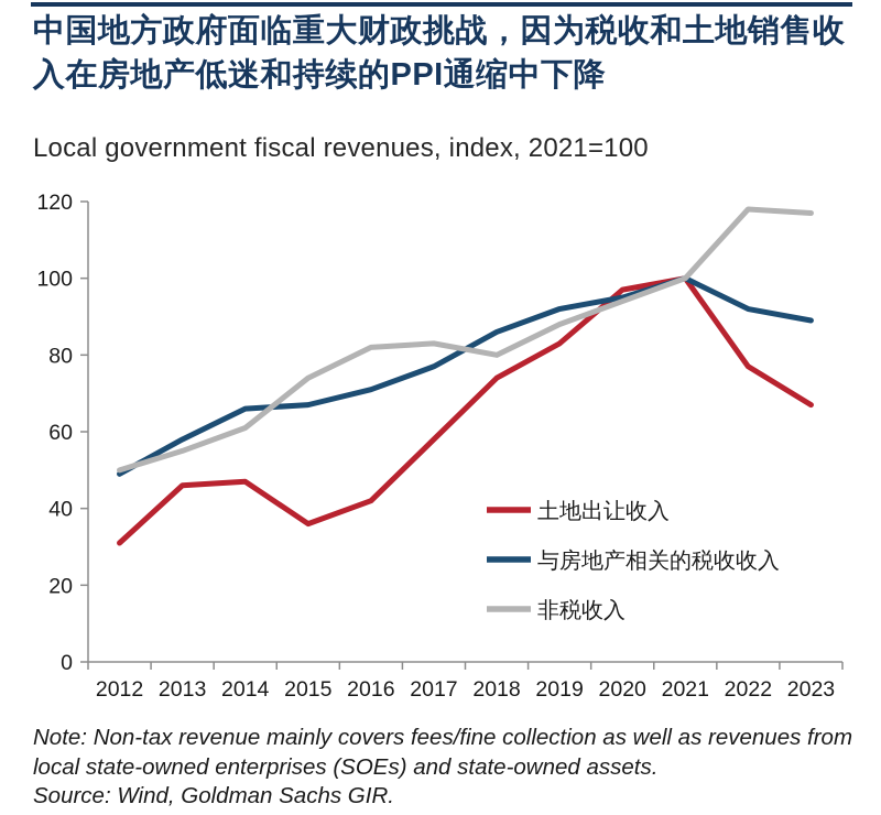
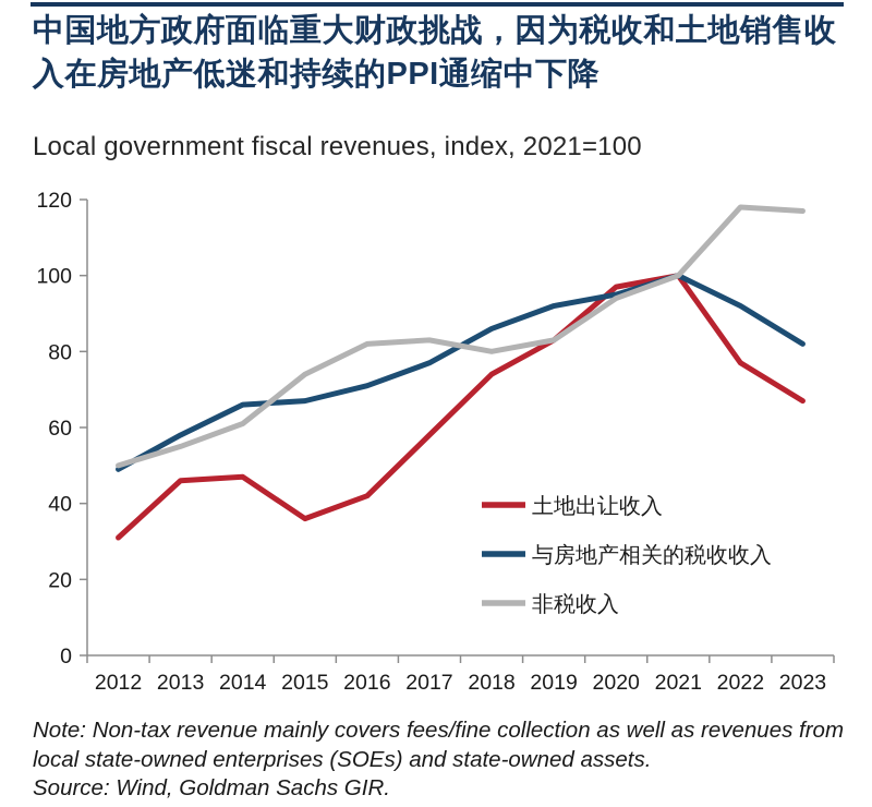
非税收入/2019: 88 -> 83
与房地产相关的税收收入/2023: 89 -> 82
